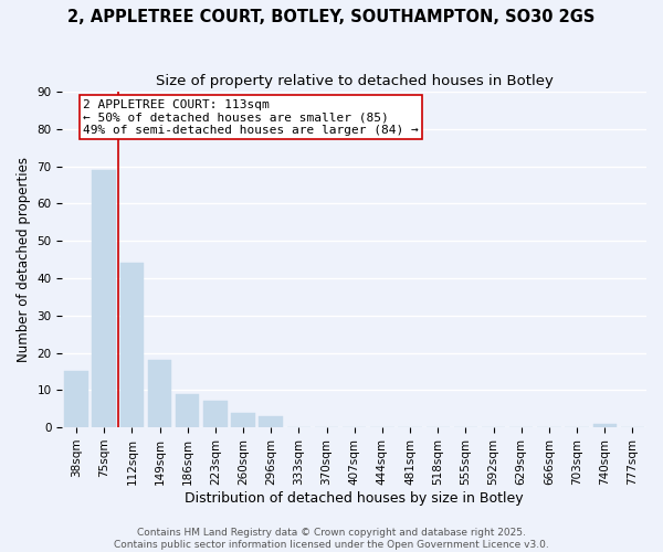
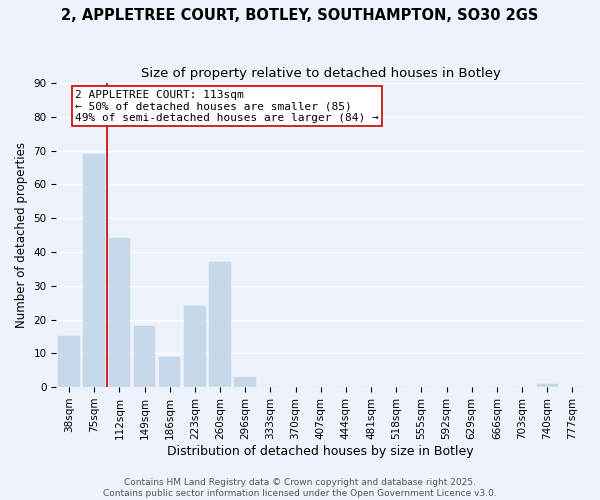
223sqm: 7 -> 24
260sqm: 4 -> 37
